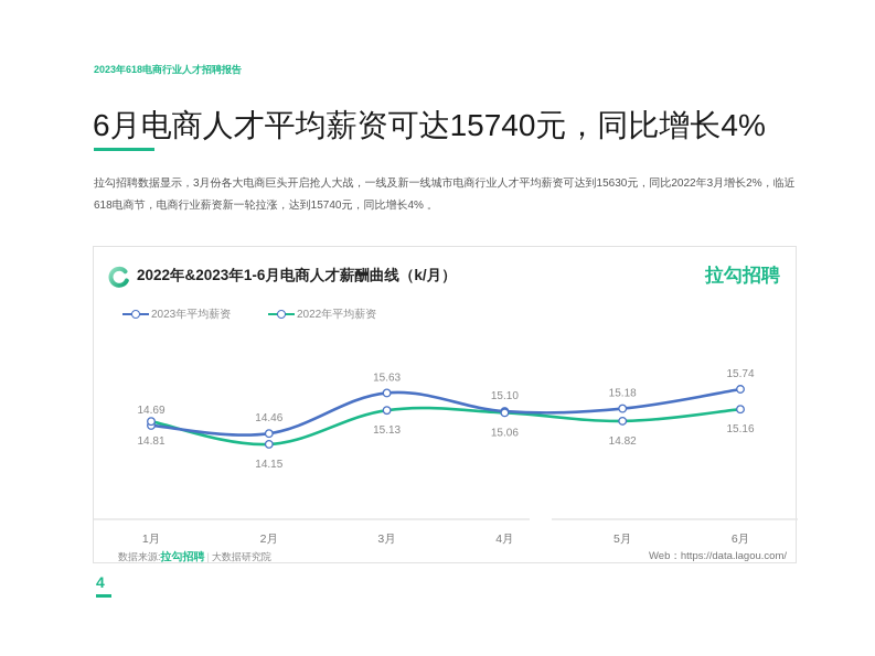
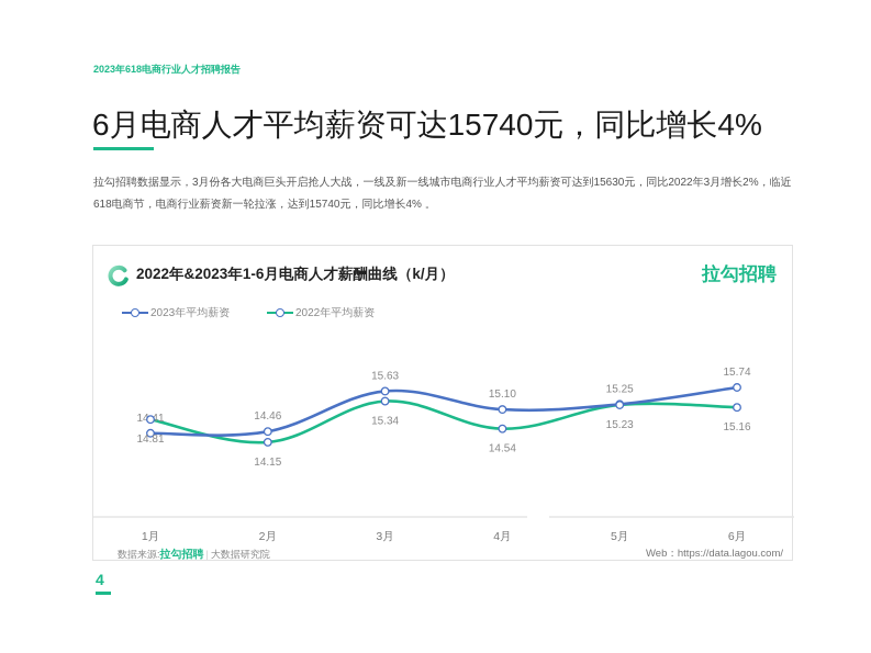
2023年平均薪资/1月: 14.69 -> 14.41
2022年平均薪资/3月: 15.13 -> 15.34
2022年平均薪资/4月: 15.06 -> 14.54
2023年平均薪资/5月: 15.18 -> 15.25
2022年平均薪资/5月: 14.82 -> 15.23
